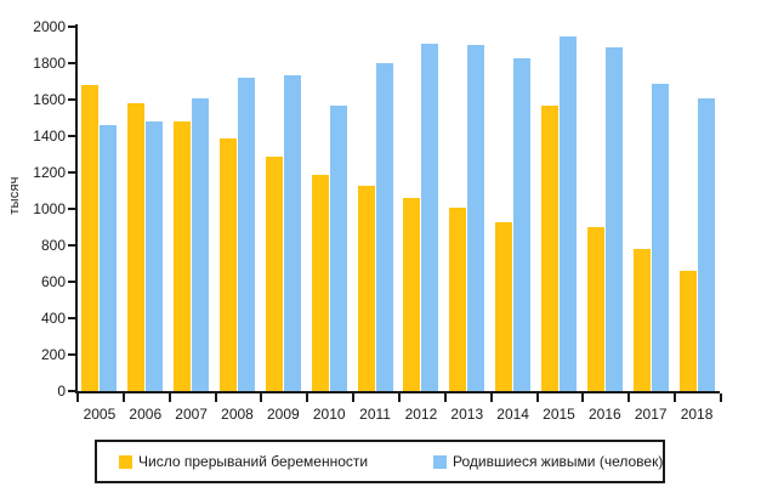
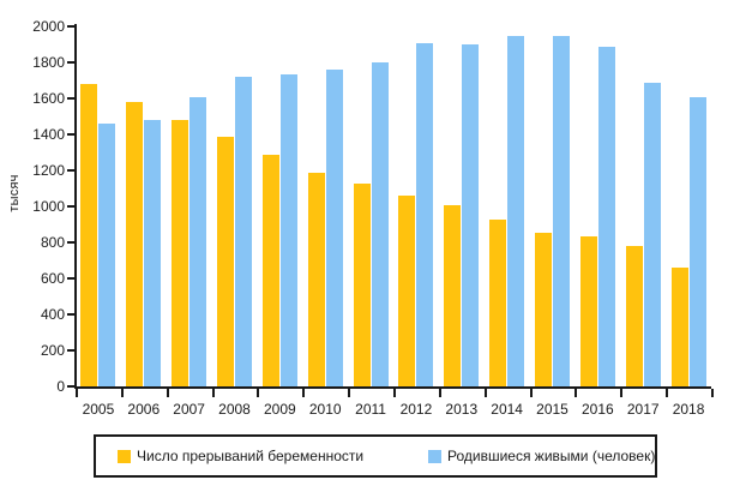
Родившиеся живыми (человек)/2010: 1570 -> 1760
Родившиеся живыми (человек)/2014: 1830 -> 1940
Число прерываний беременности/2015: 1570 -> 860
Число прерываний беременности/2016: 900 -> 840
